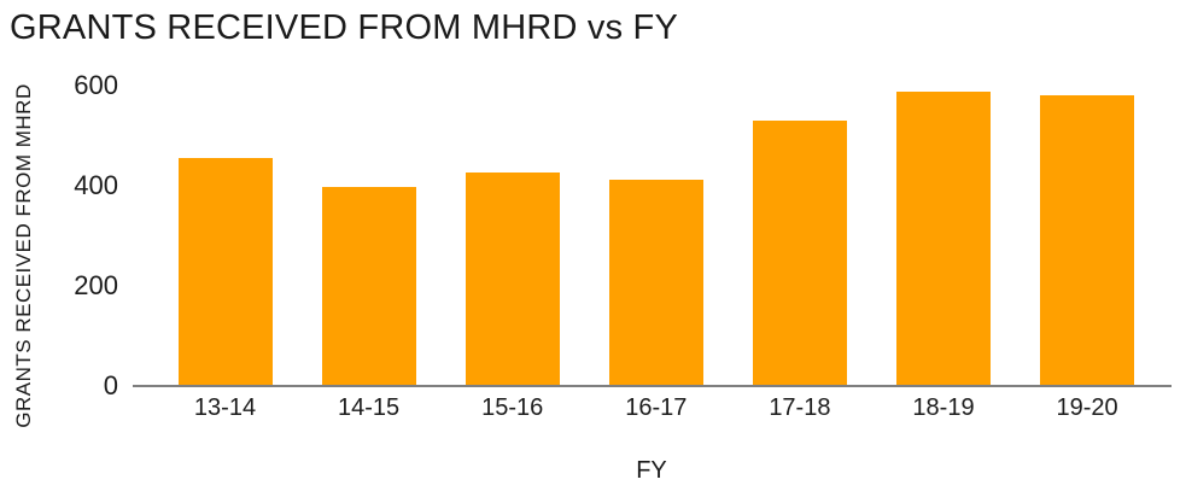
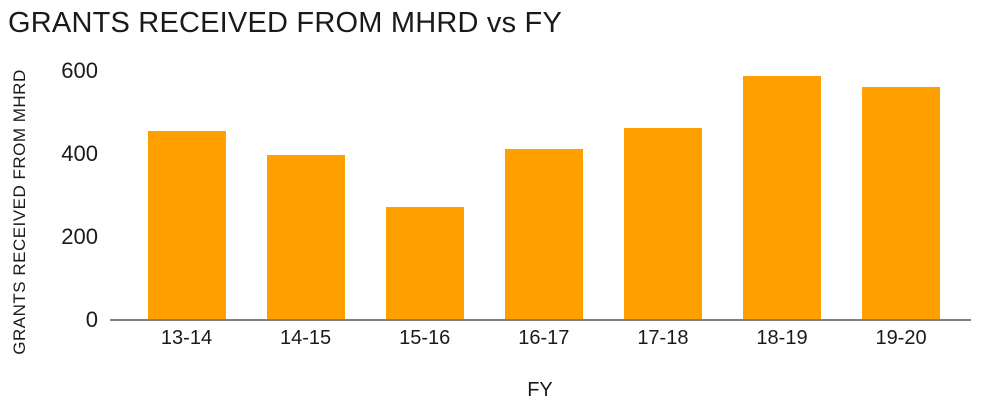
15-16: 420 -> 270
17-18: 530 -> 460
19-20: 580 -> 560
